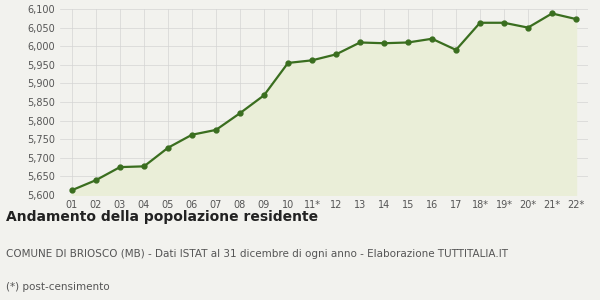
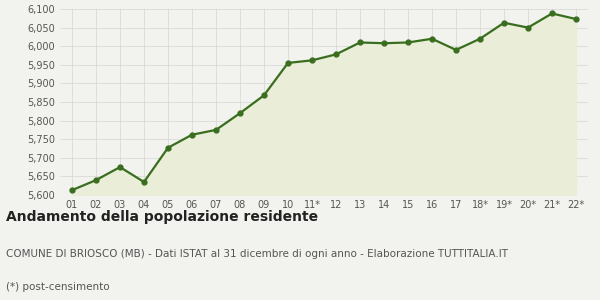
04: 5,677 -> 5,635
18*: 6,063 -> 6,020
